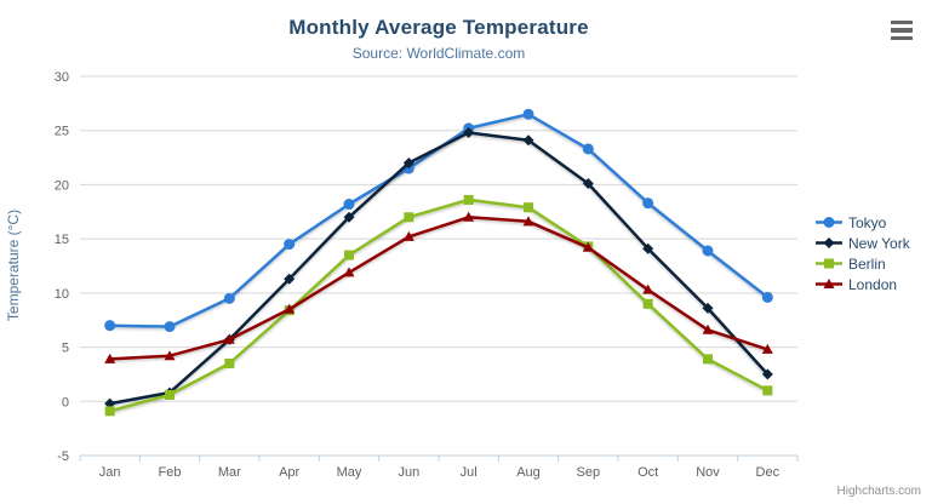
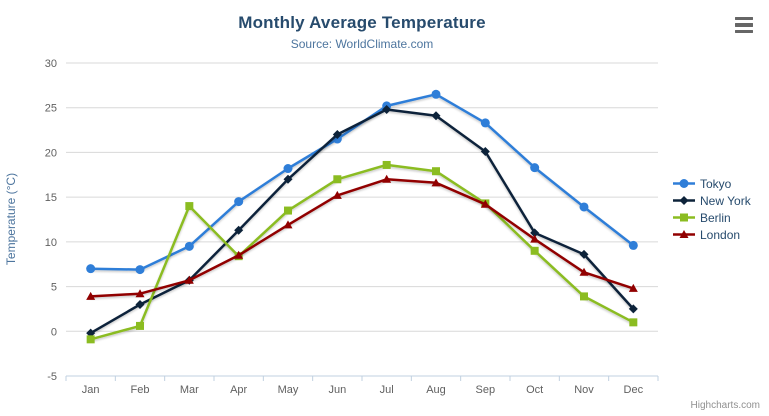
New York/Feb: 1 -> 3
Berlin/Mar: 4 -> 14
New York/Oct: 14 -> 11
